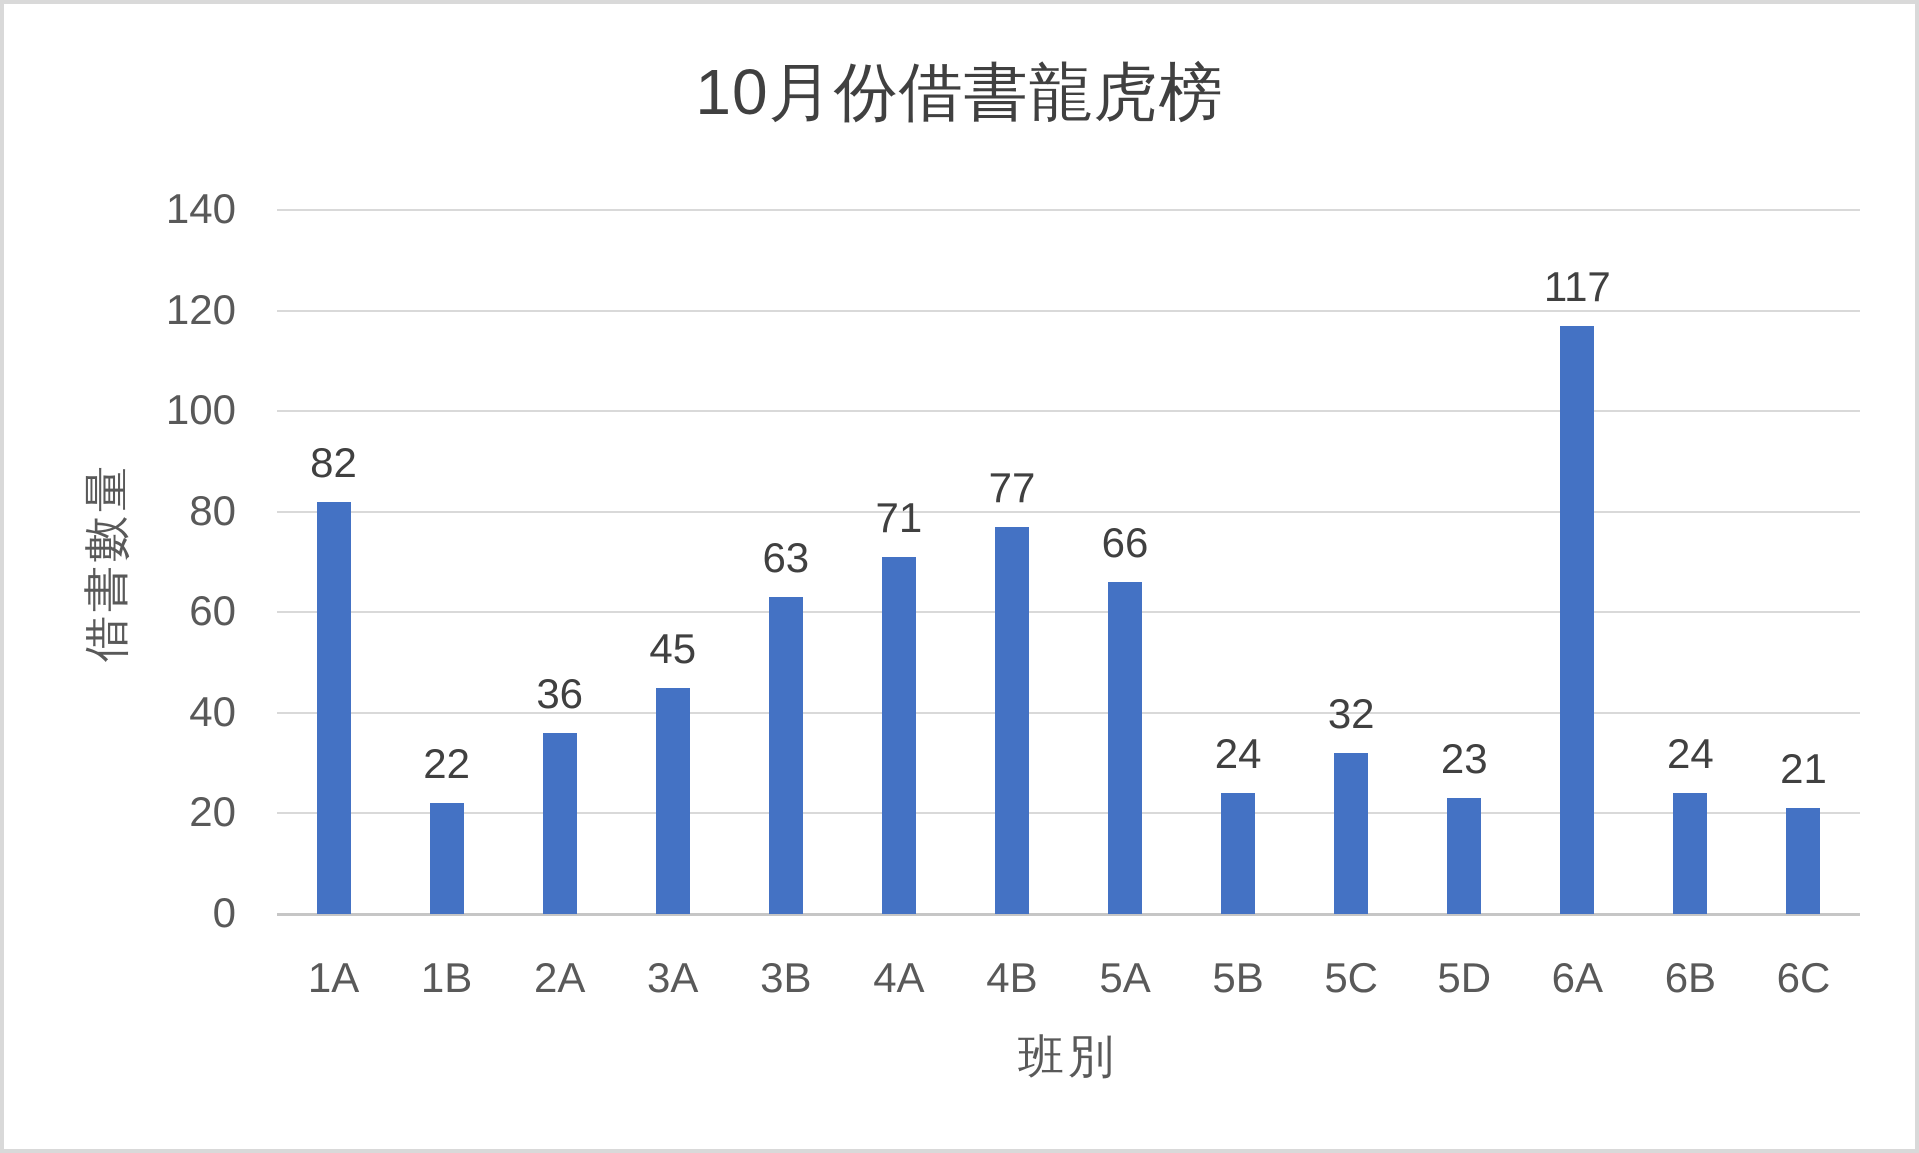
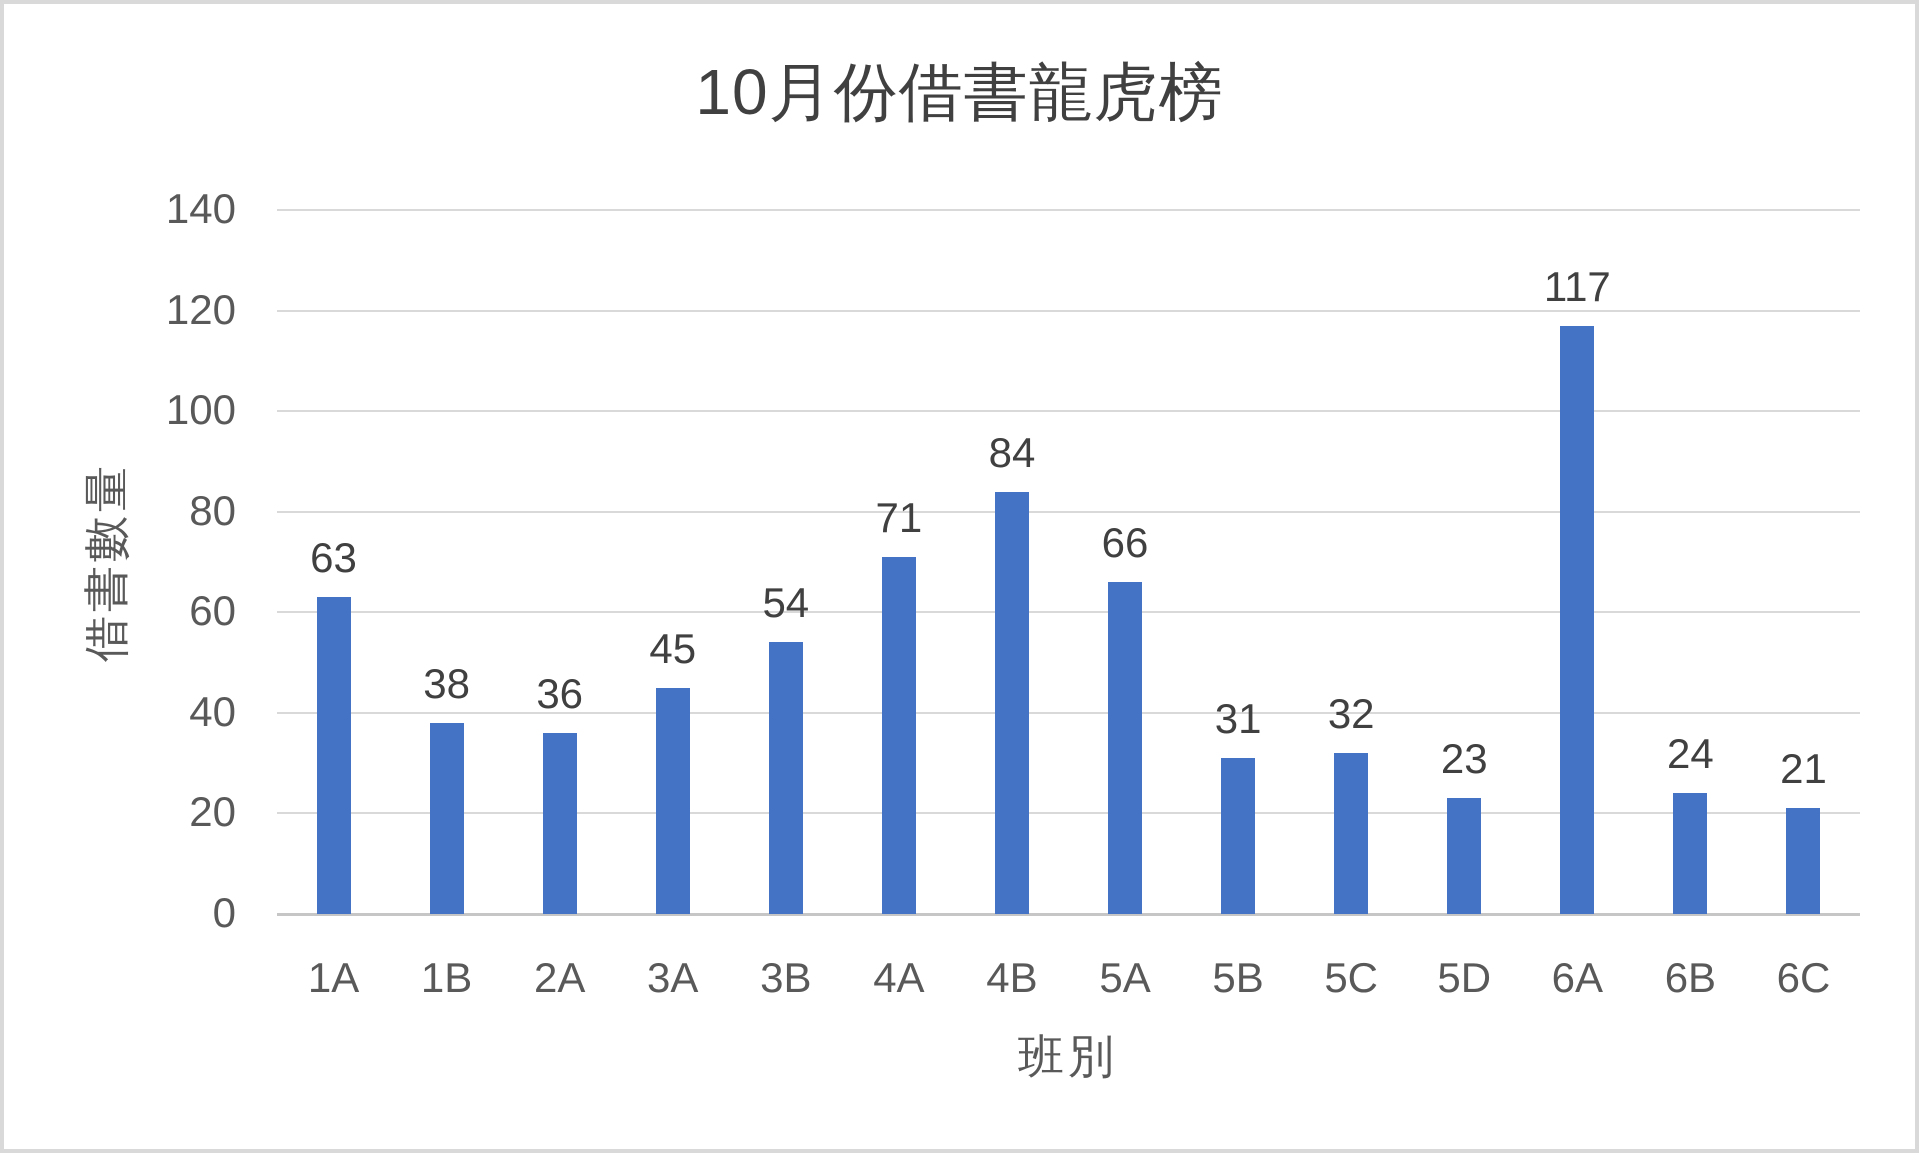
1A: 82 -> 63
1B: 22 -> 38
3B: 63 -> 54
4B: 77 -> 84
5B: 24 -> 31
